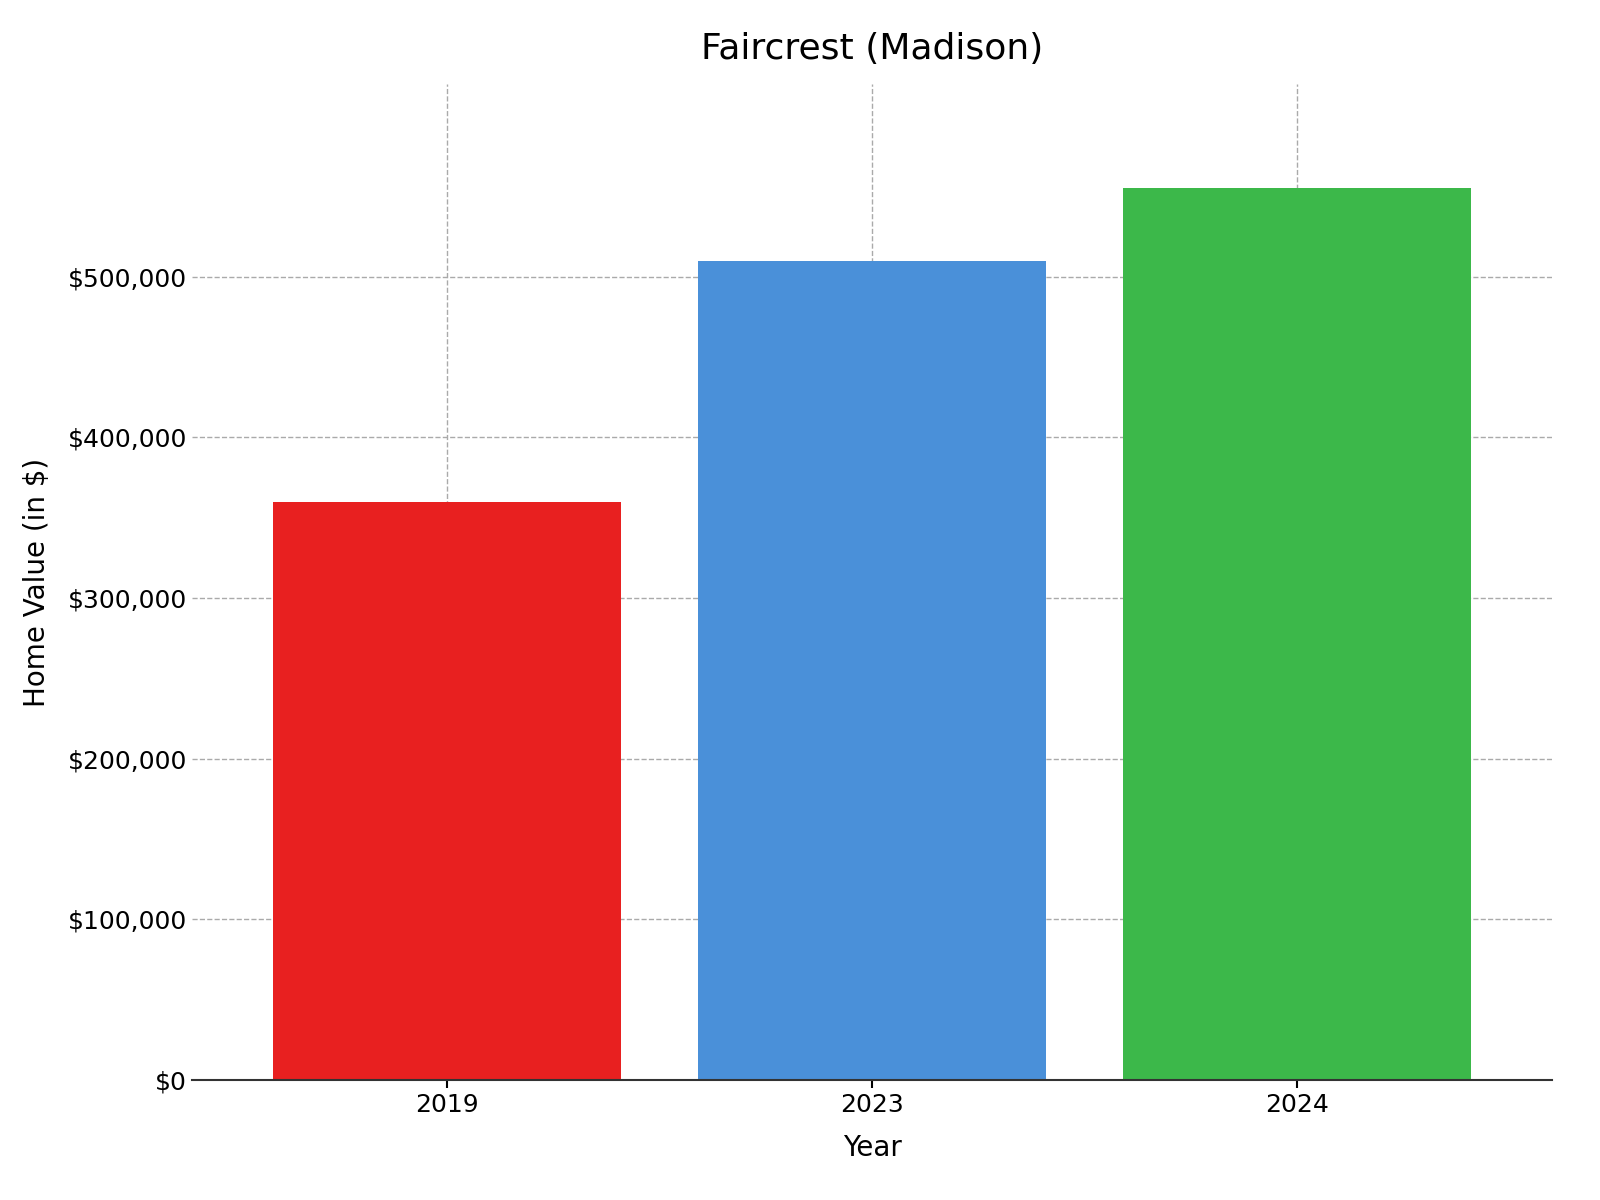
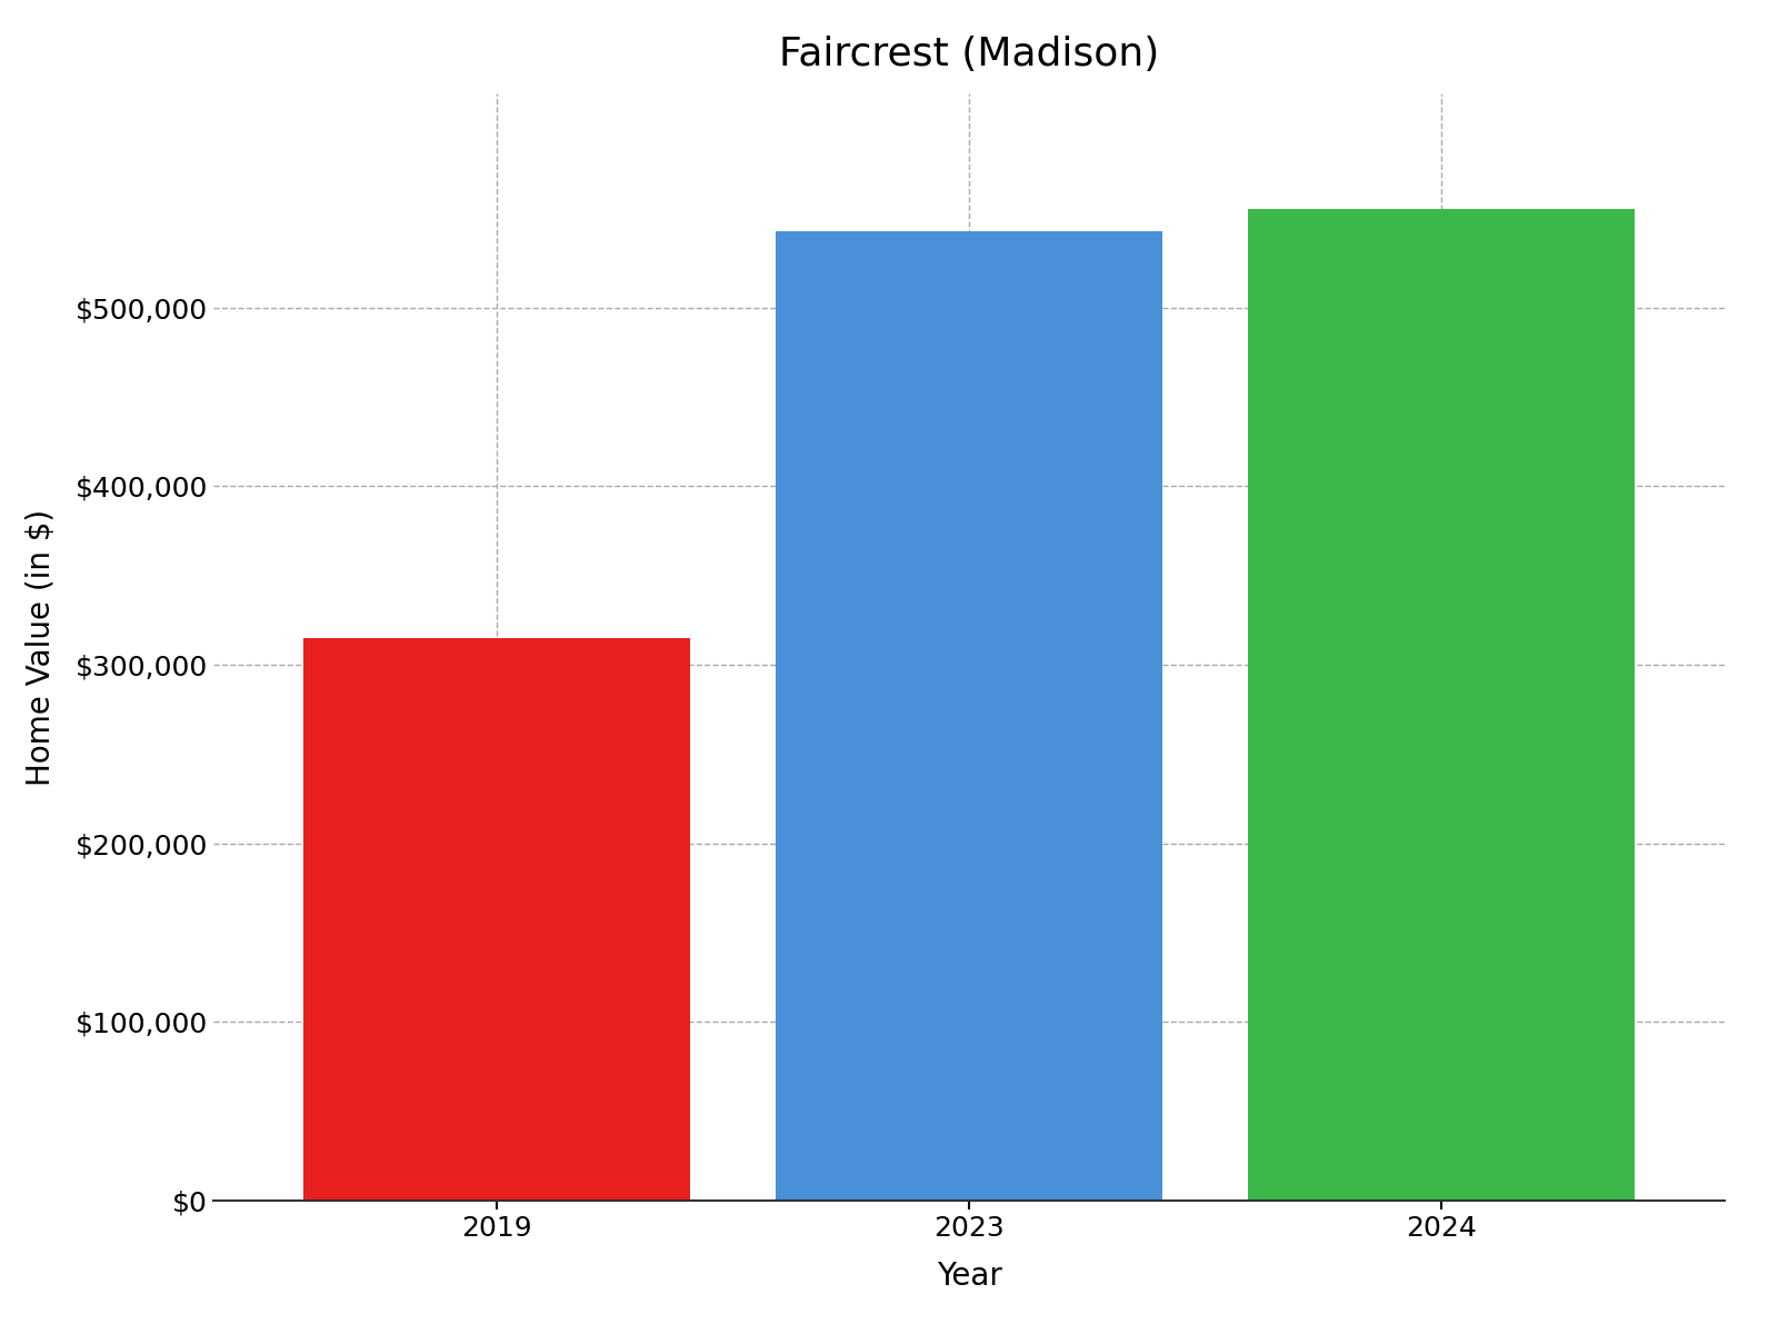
2019: $360,000 -> $315,000
2023: $510,000 -> $543,000
